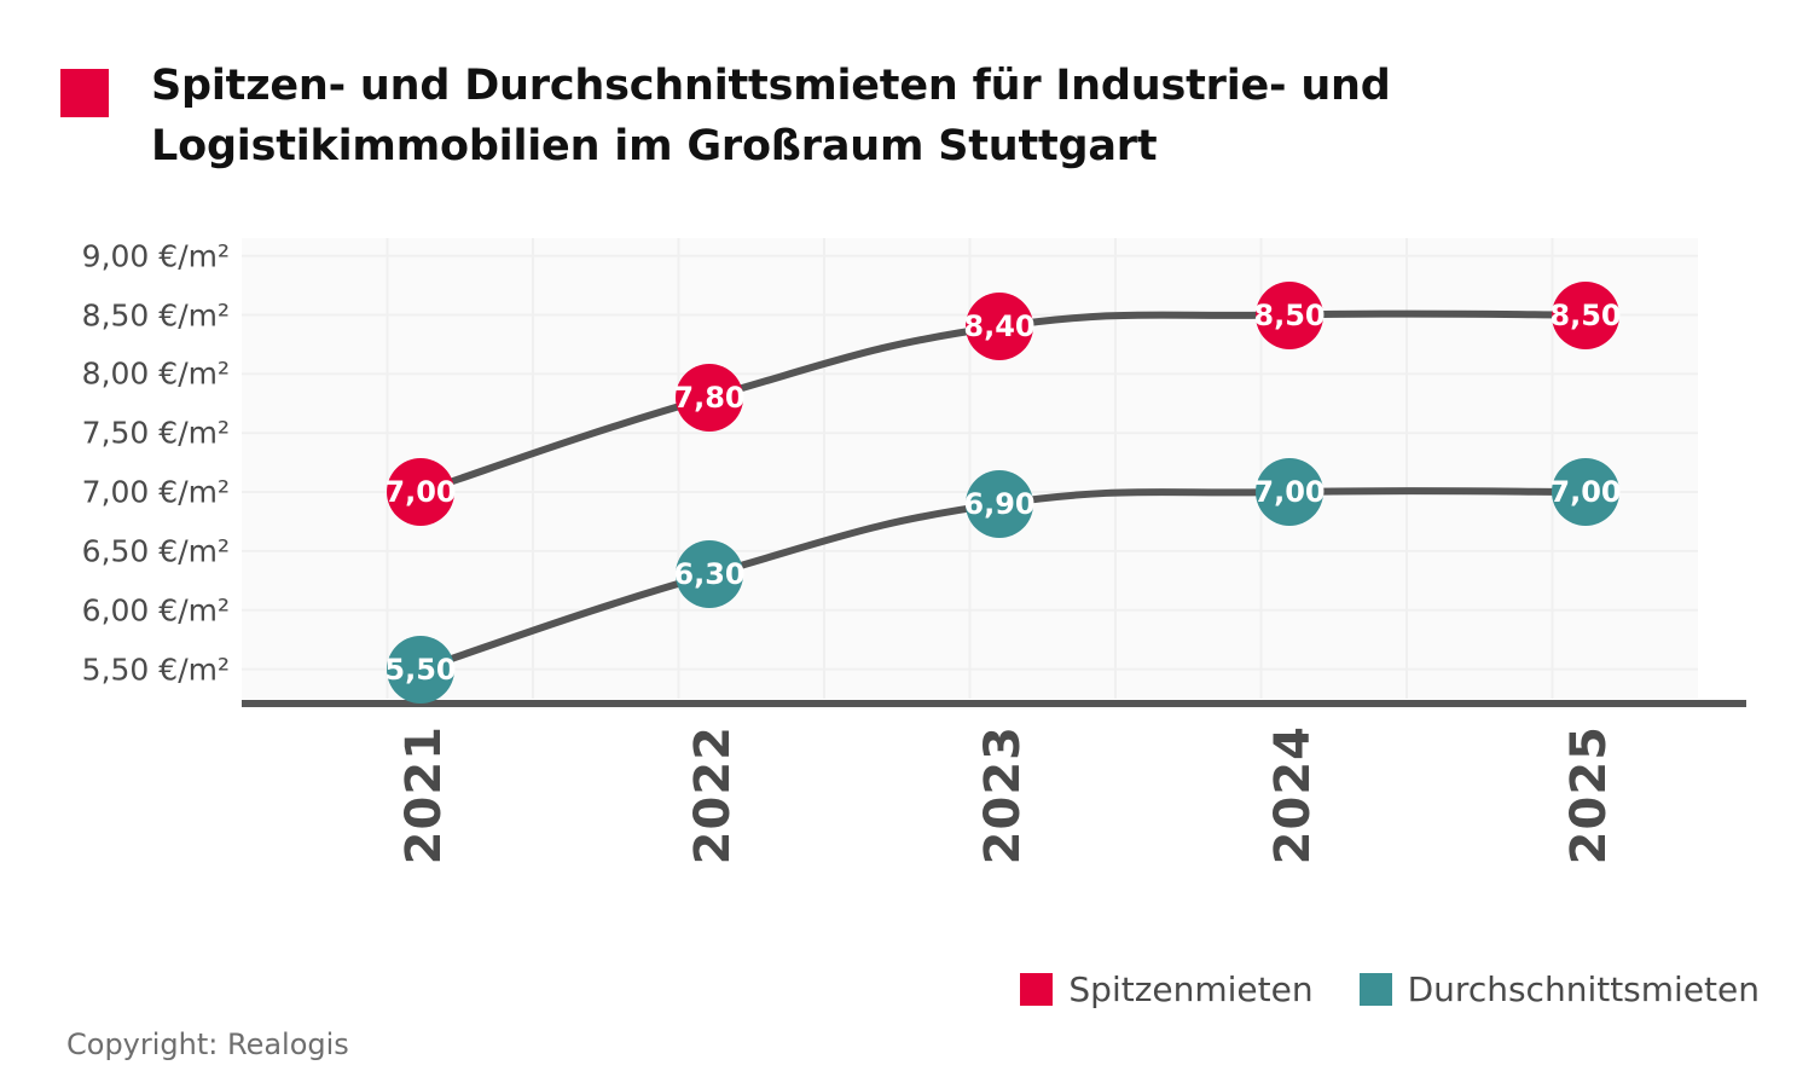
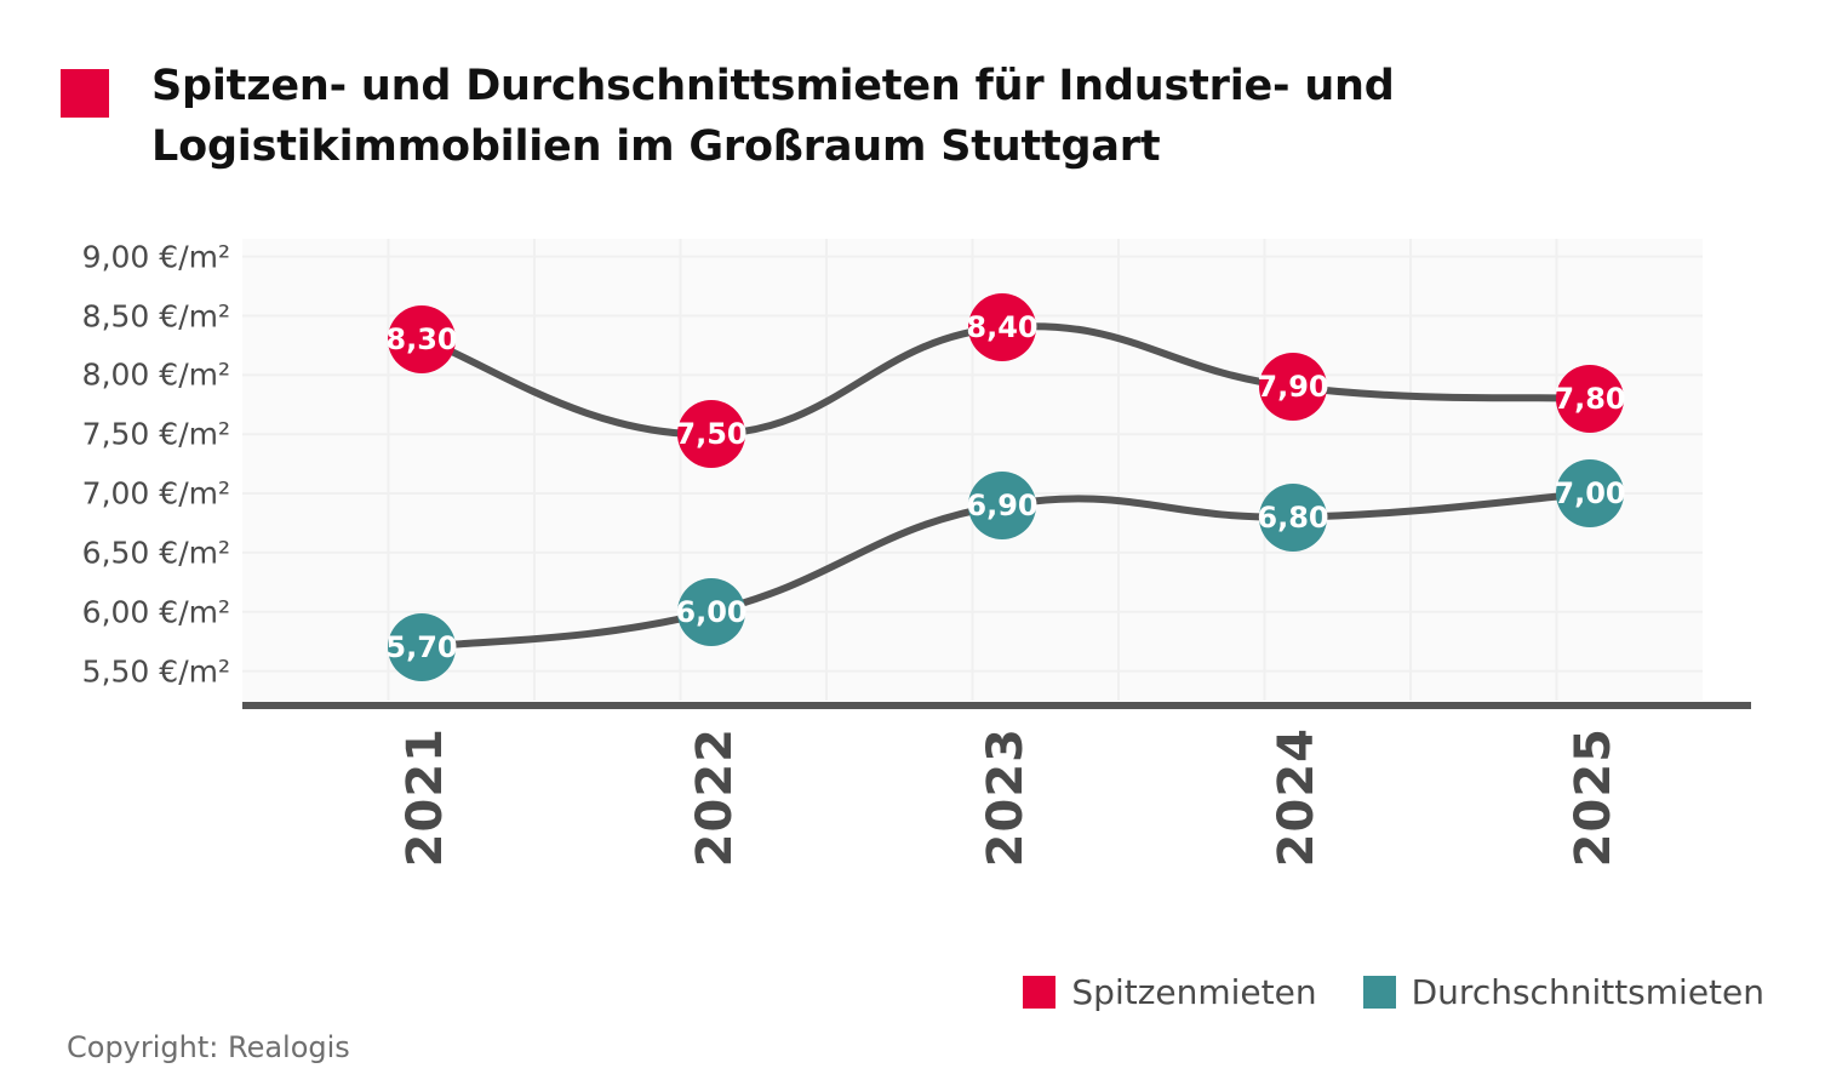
Spitzenmieten/2021: 7,00 -> 8,30
Durchschnittsmieten/2021: 5,50 -> 5,70
Spitzenmieten/2022: 7,80 -> 7,50
Durchschnittsmieten/2022: 6,30 -> 6,00
Spitzenmieten/2024: 8,50 -> 7,90
Durchschnittsmieten/2024: 7,00 -> 6,80
Spitzenmieten/2025: 8,50 -> 7,80
